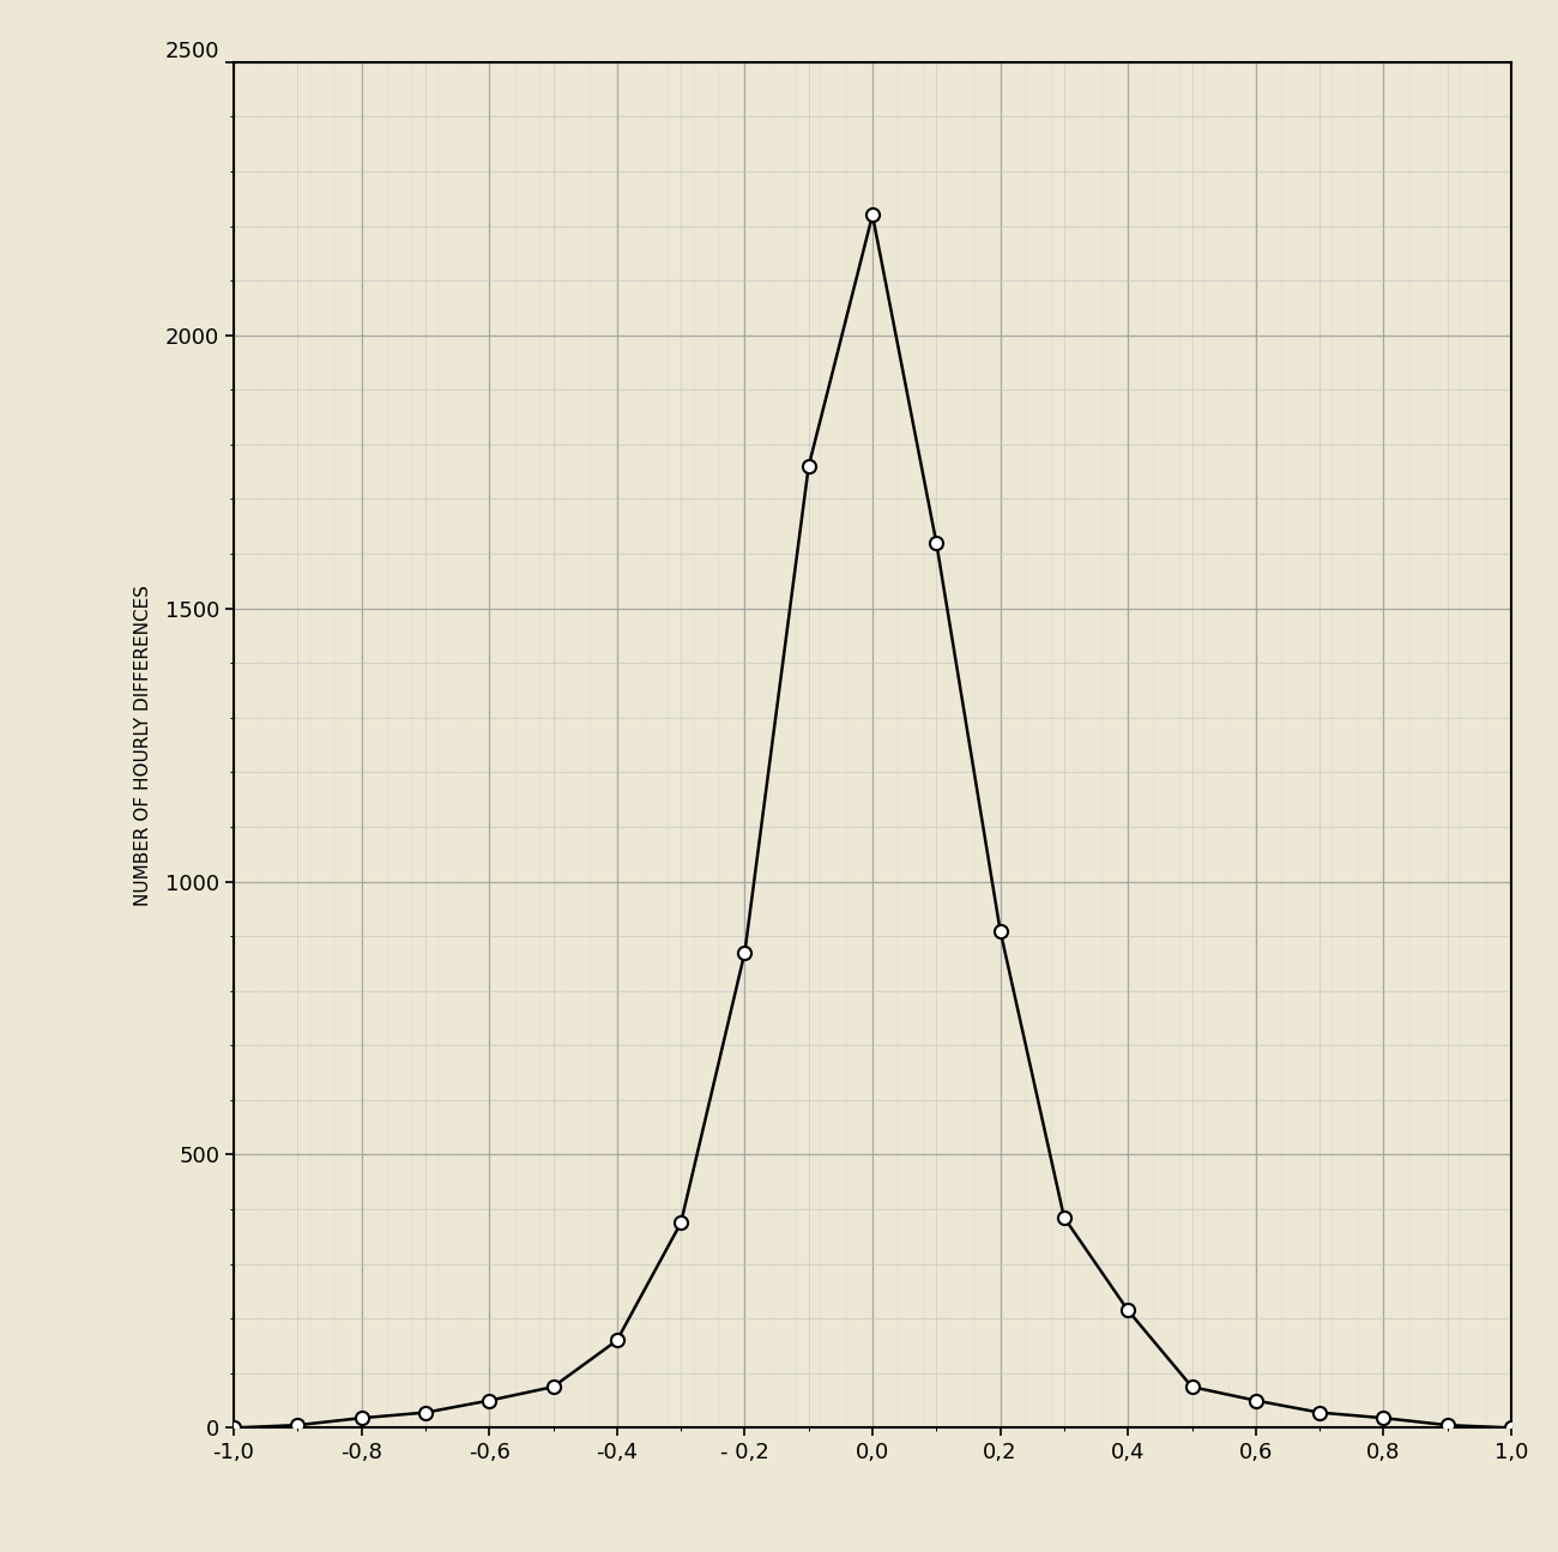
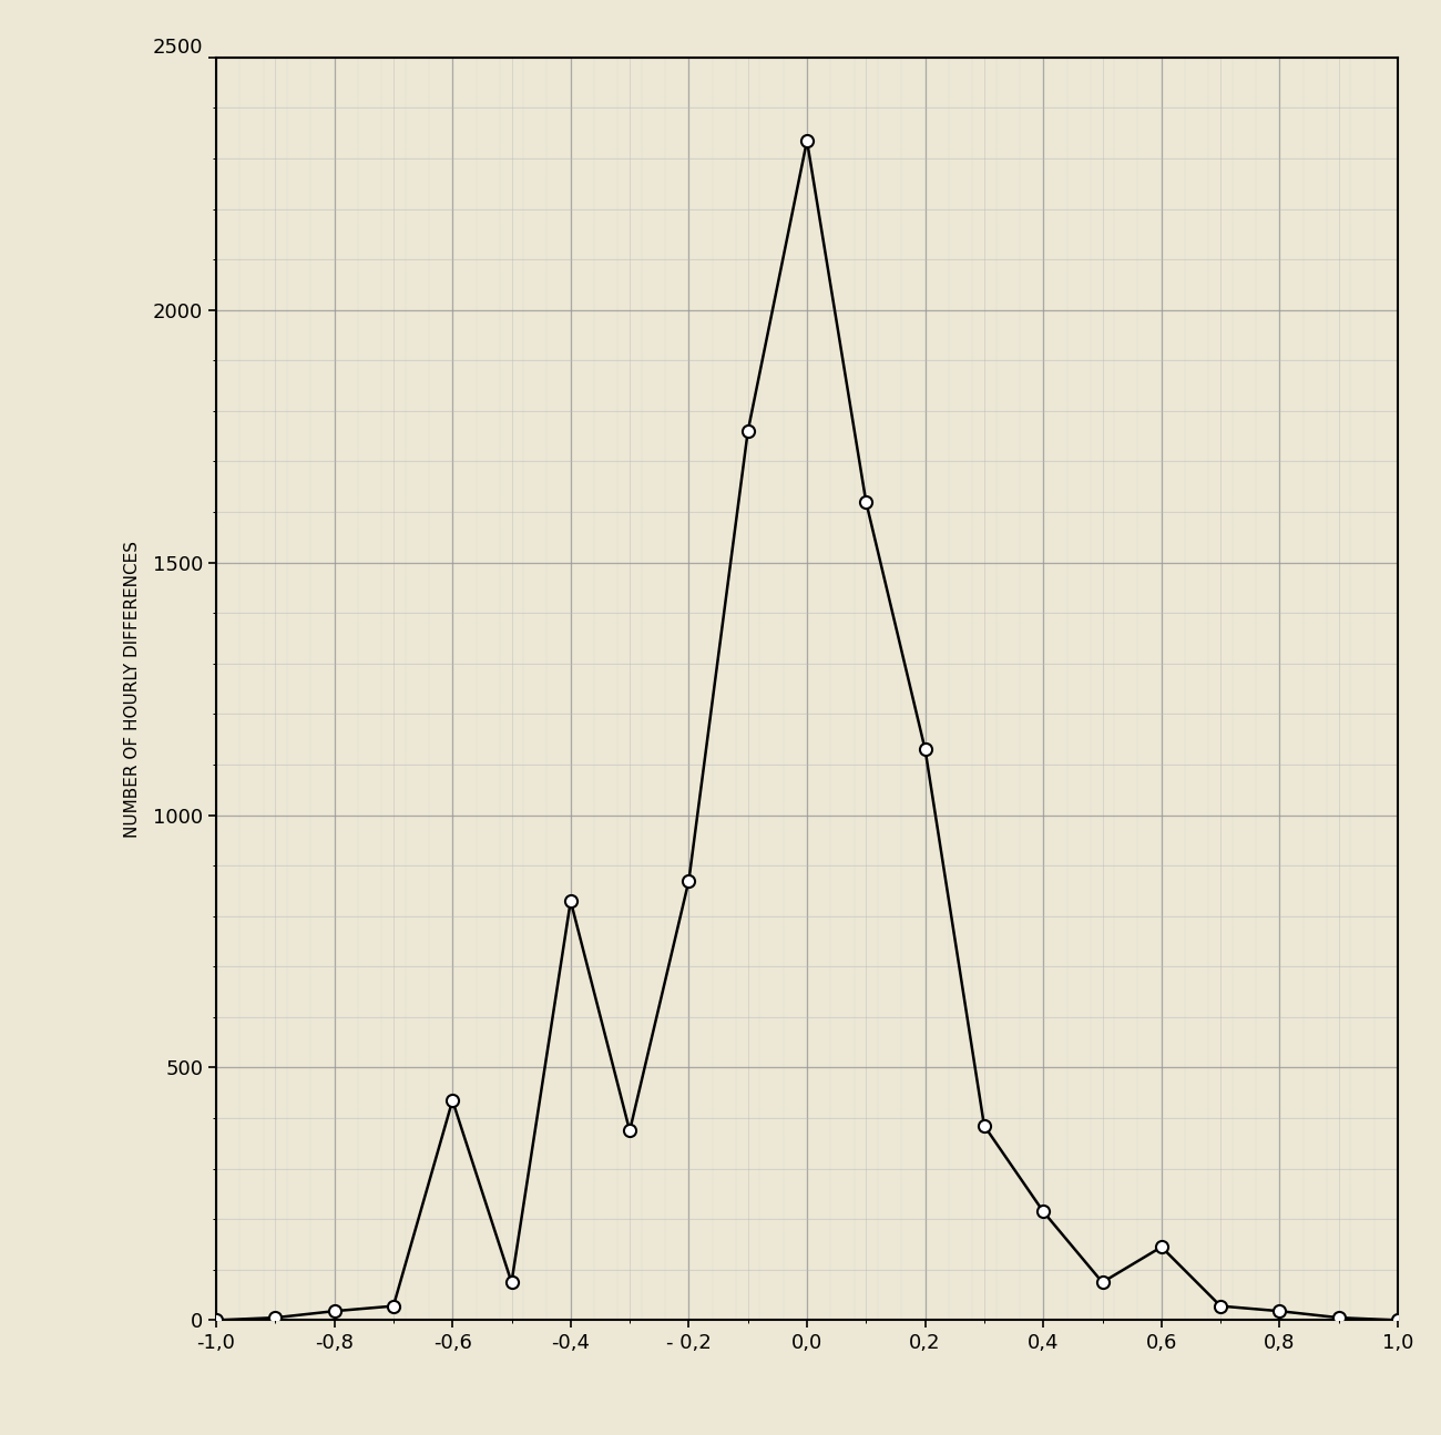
-0,6: 50 -> 435
-0,4: 160 -> 830
0,0: 2220 -> 2335
0,2: 910 -> 1130
0,6: 50 -> 145
